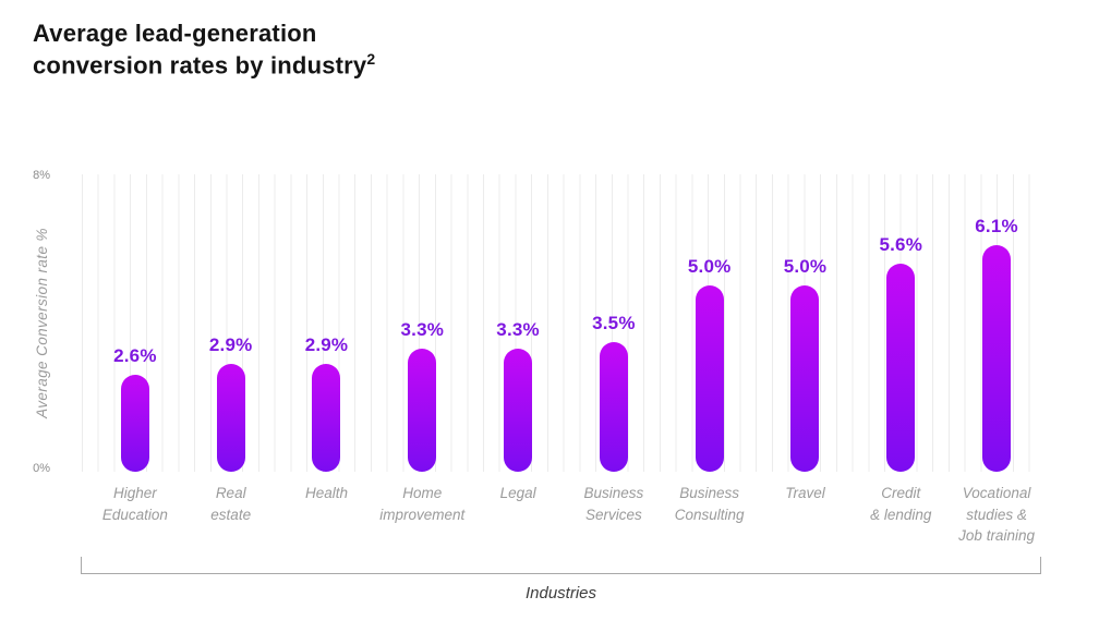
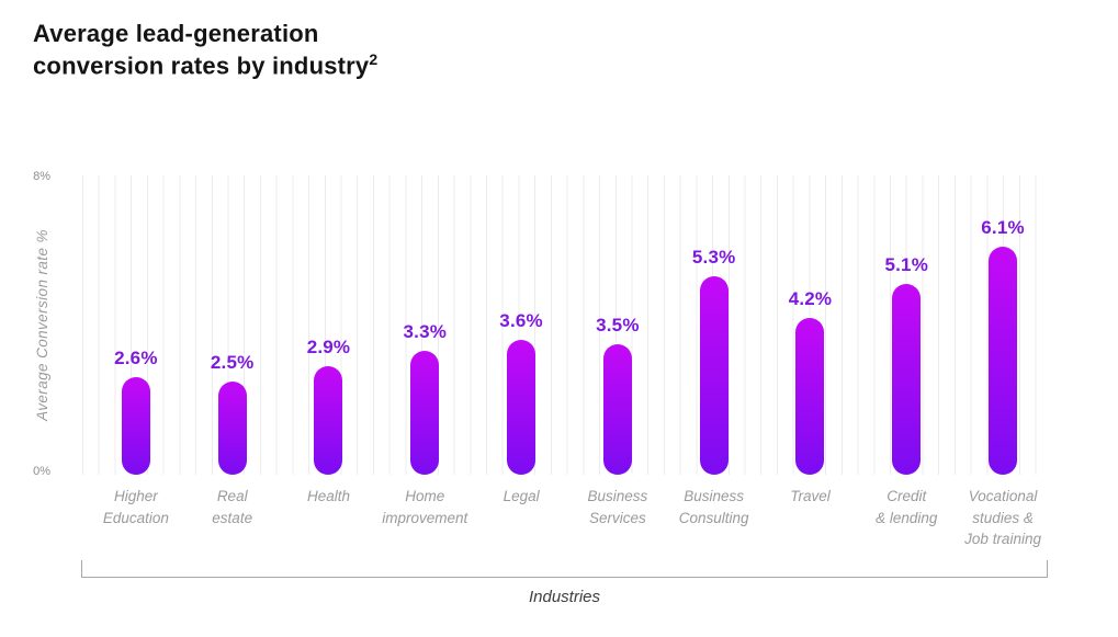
Real estate: 2.9% -> 2.5%
Legal: 3.3% -> 3.6%
Business Consulting: 5.0% -> 5.3%
Travel: 5.0% -> 4.2%
Credit & lending: 5.6% -> 5.1%
